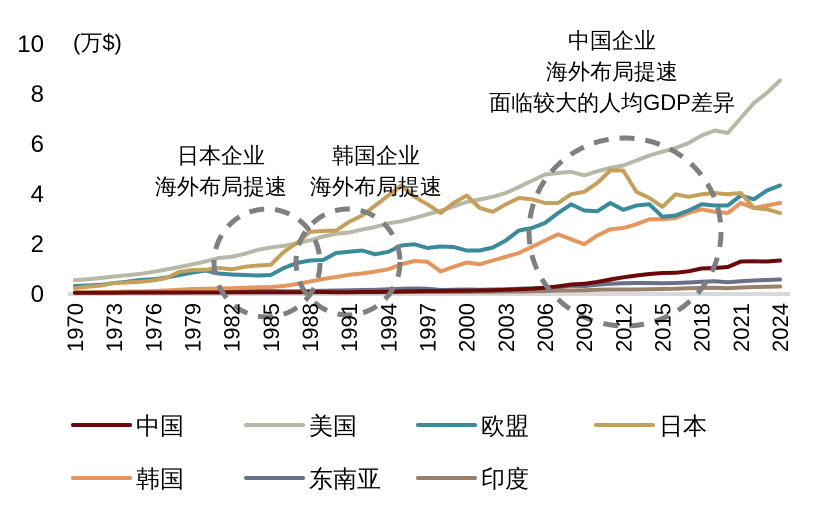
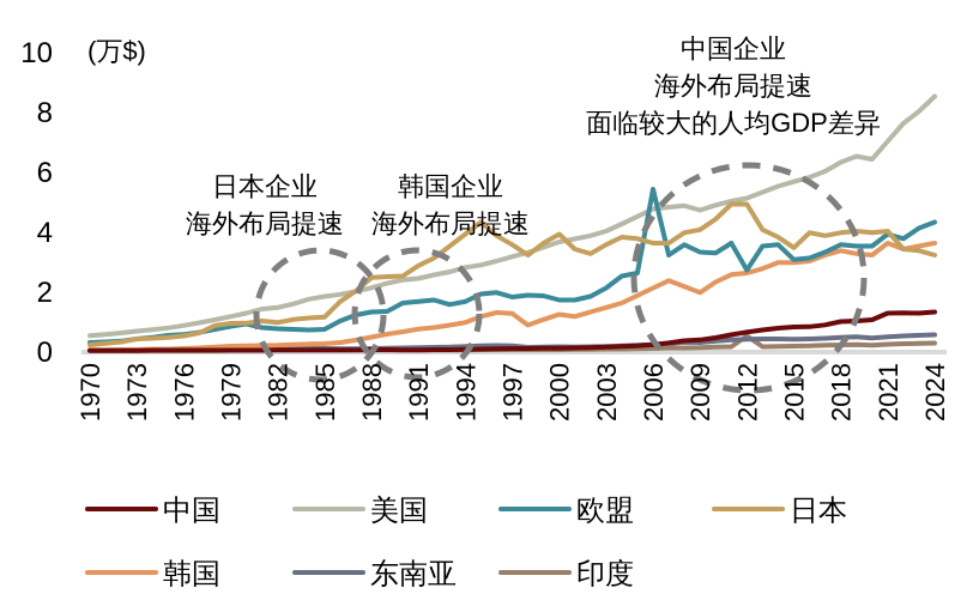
欧盟/2006: 2.8 -> 5.4
欧盟/2012: 3.3 -> 2.7
印度/2012: 0.1 -> 0.5
